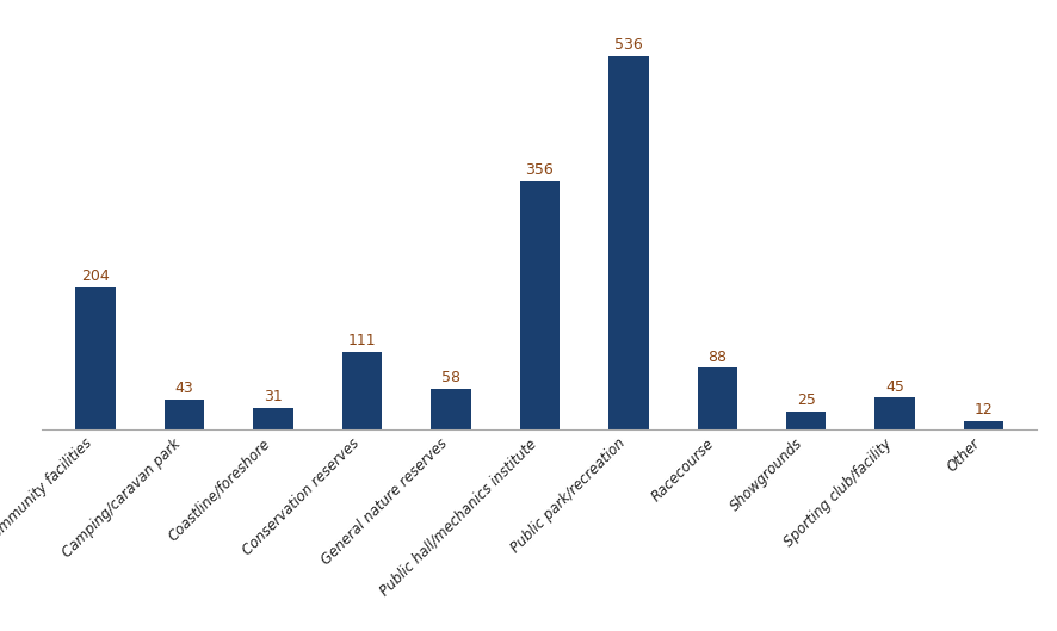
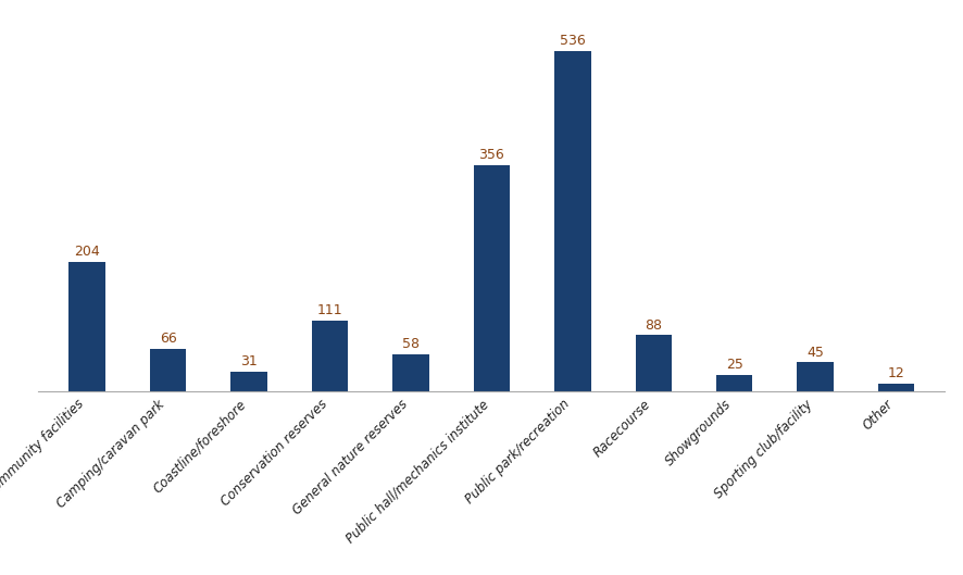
Camping/caravan park: 43 -> 66
